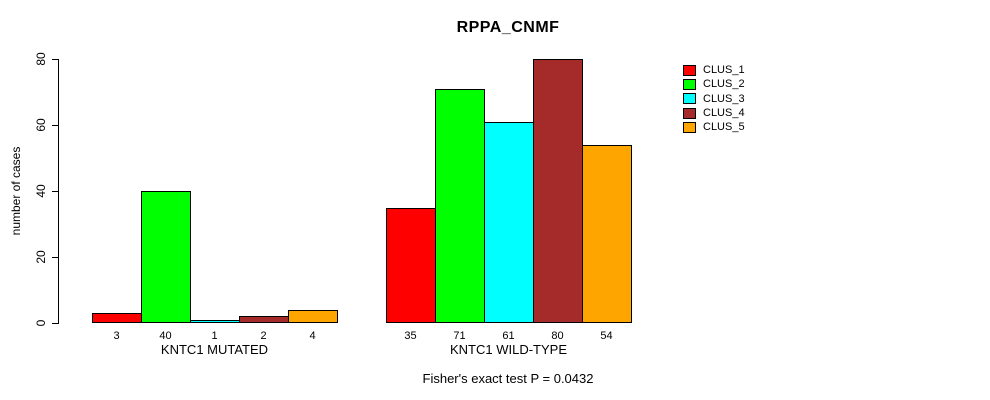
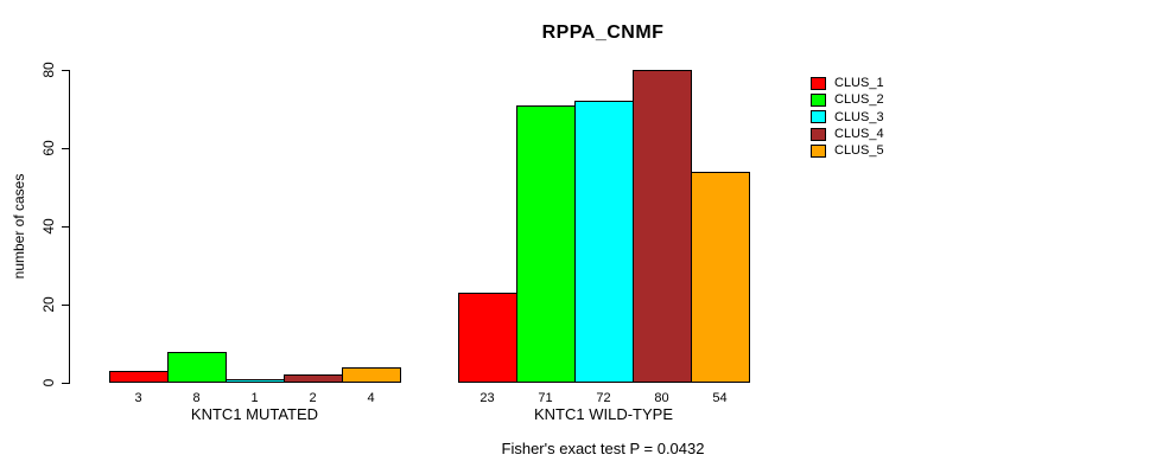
CLUS_2/KNTC1 MUTATED: 40 -> 8
CLUS_1/KNTC1 WILD-TYPE: 35 -> 23
CLUS_3/KNTC1 WILD-TYPE: 61 -> 72
